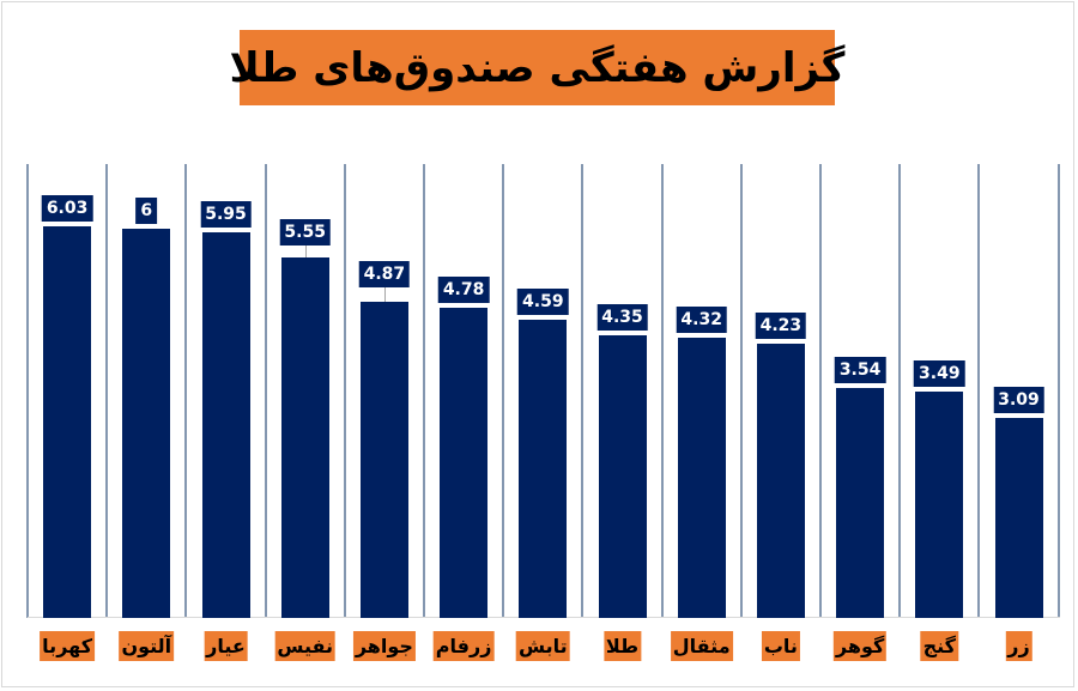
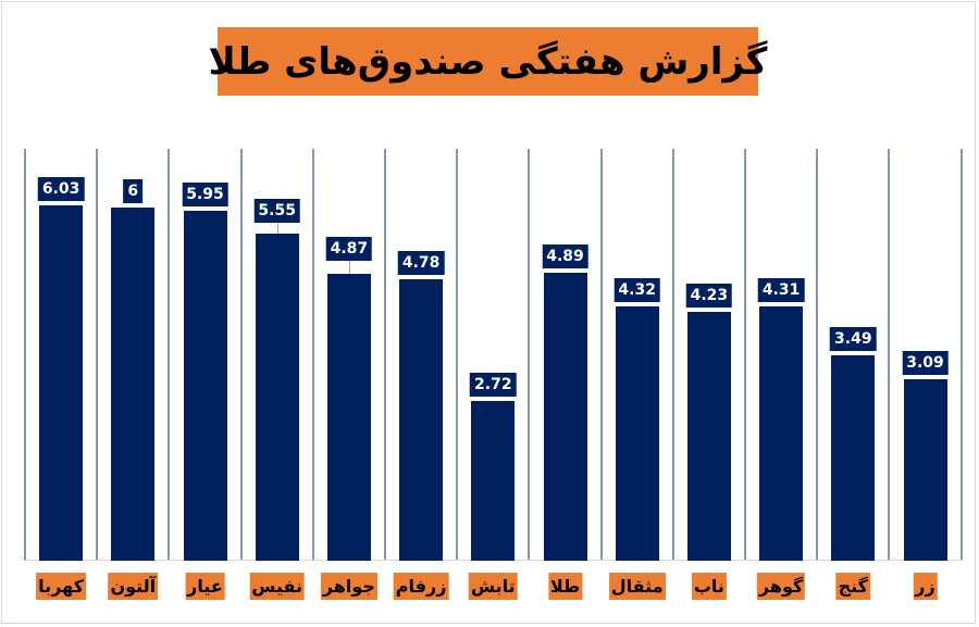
تابش: 4.59 -> 2.72
طلا: 4.35 -> 4.89
گوهر: 3.54 -> 4.31
